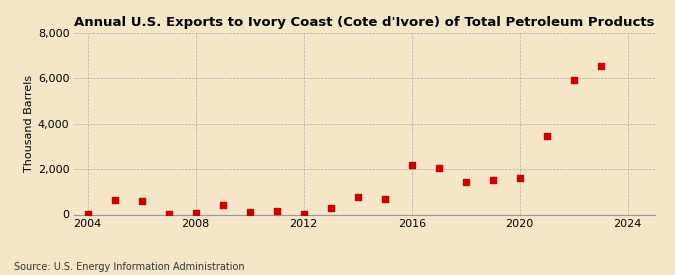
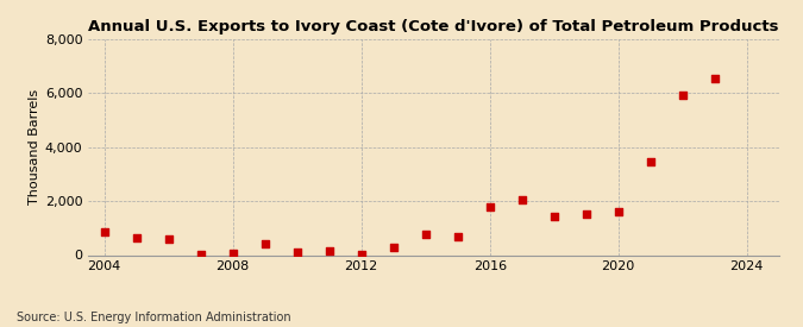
2004: 10 -> 850
2016: 2,200 -> 1,800
